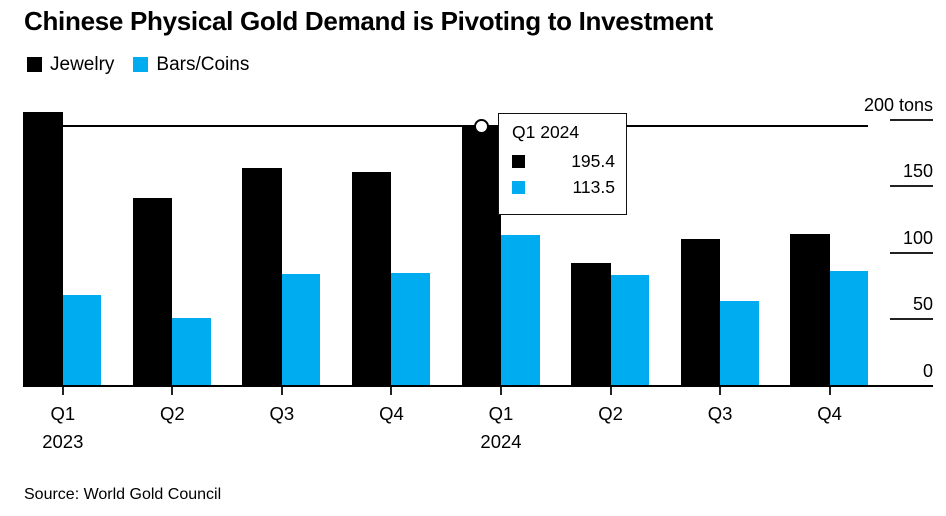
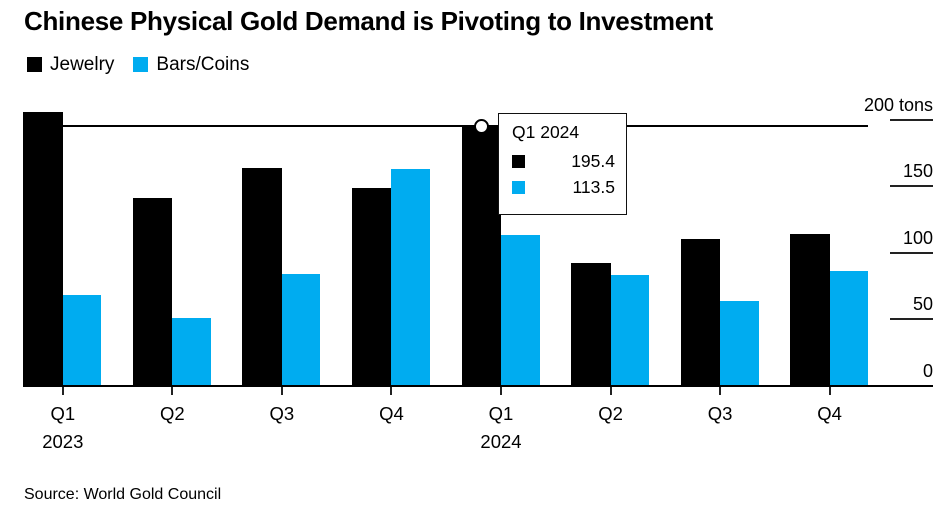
Jewelry/Q4 2023: 161 -> 149
Bars/Coins/Q4 2023: 85 -> 163
